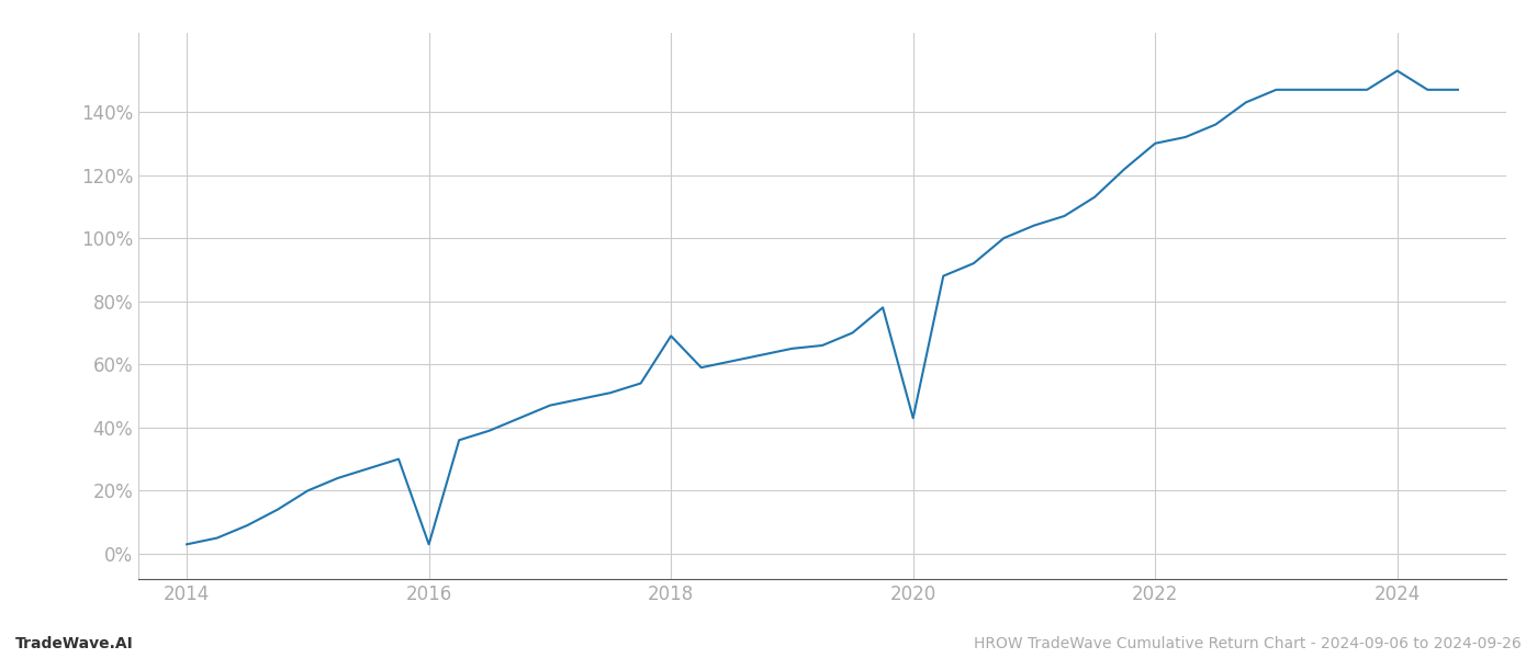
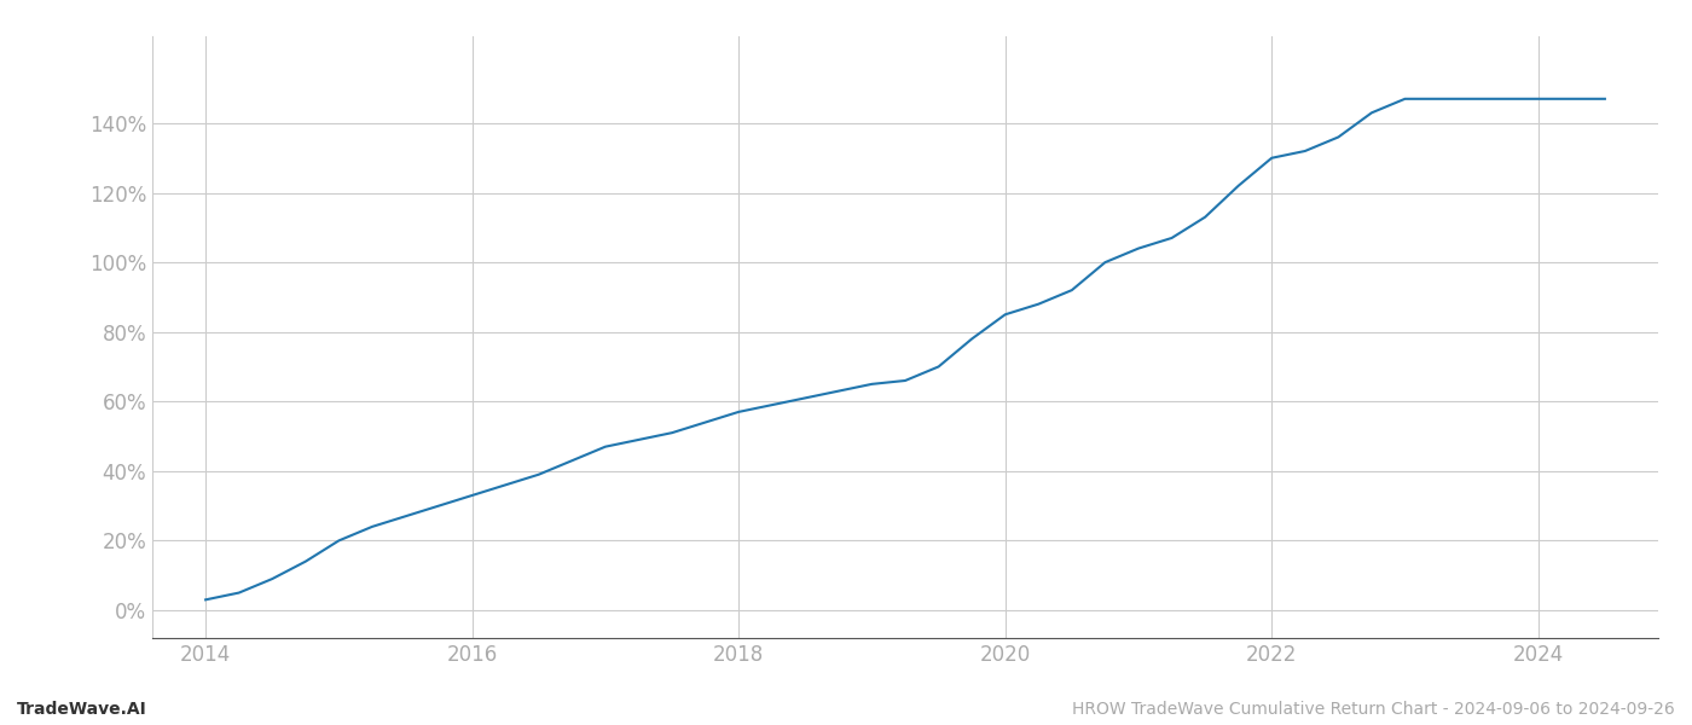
2016: 3% -> 33%
2018: 69% -> 57%
2020: 43% -> 85%
2024: 153% -> 147%
